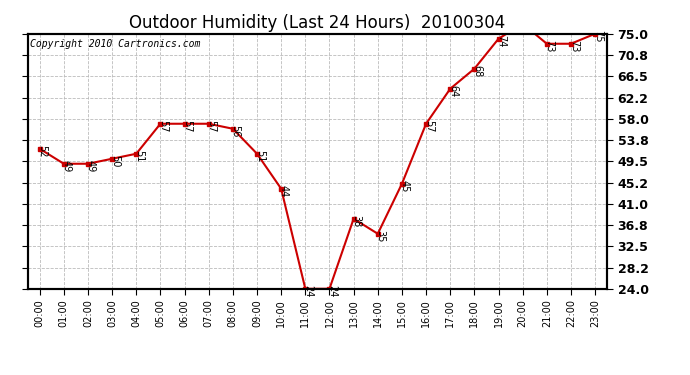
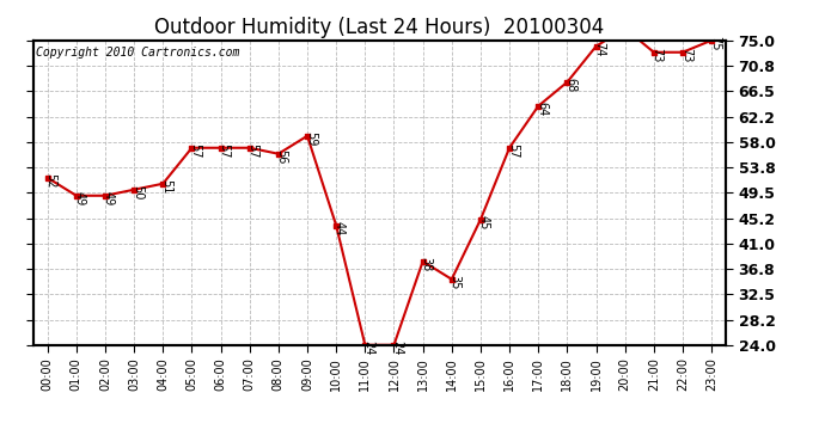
09:00: 51 -> 59
